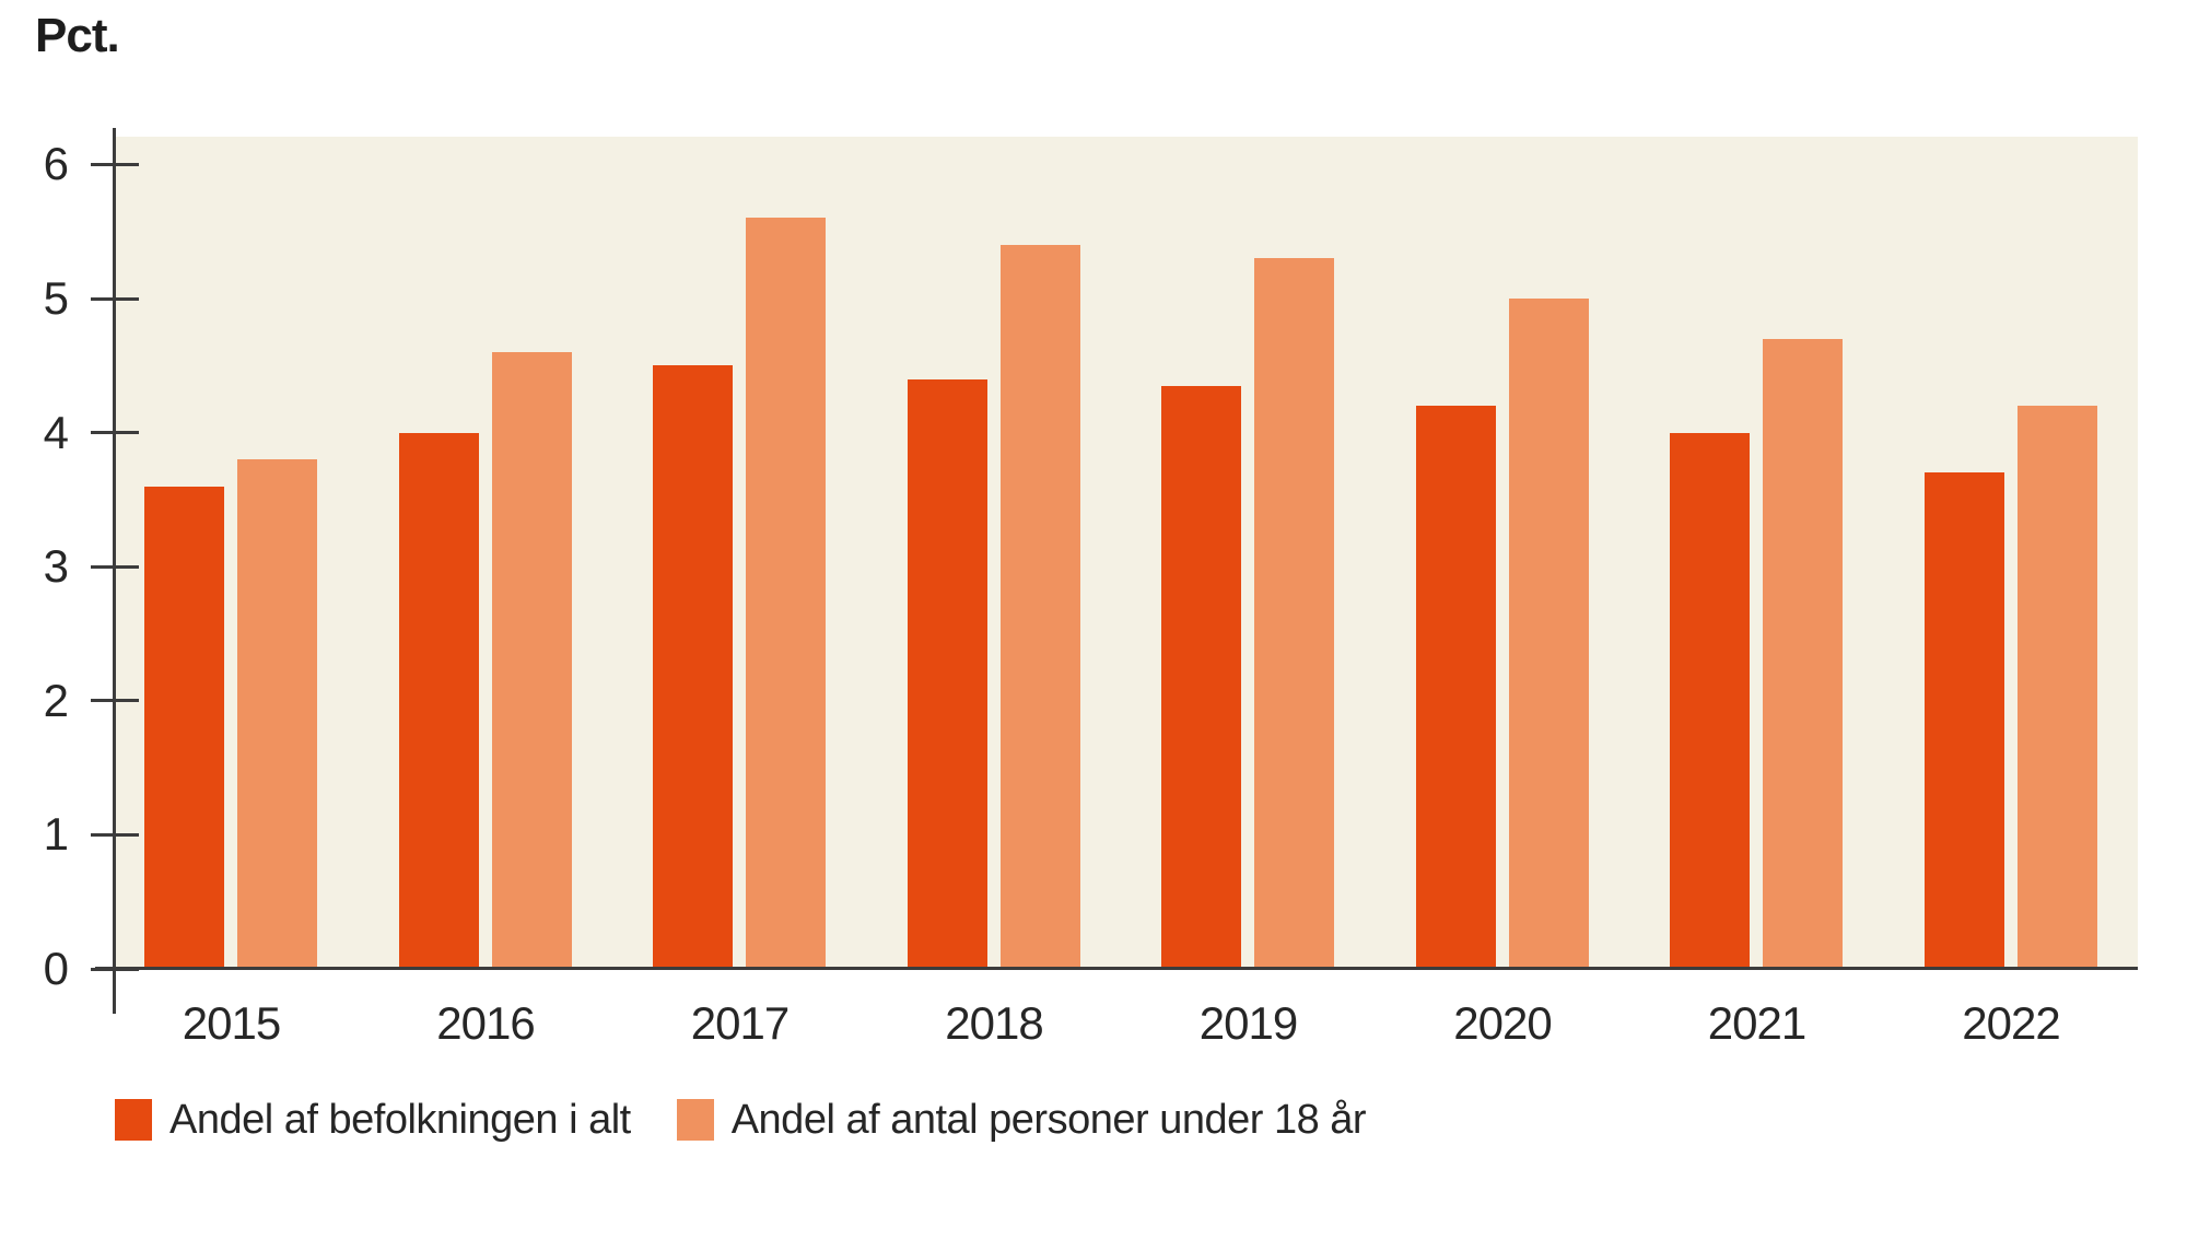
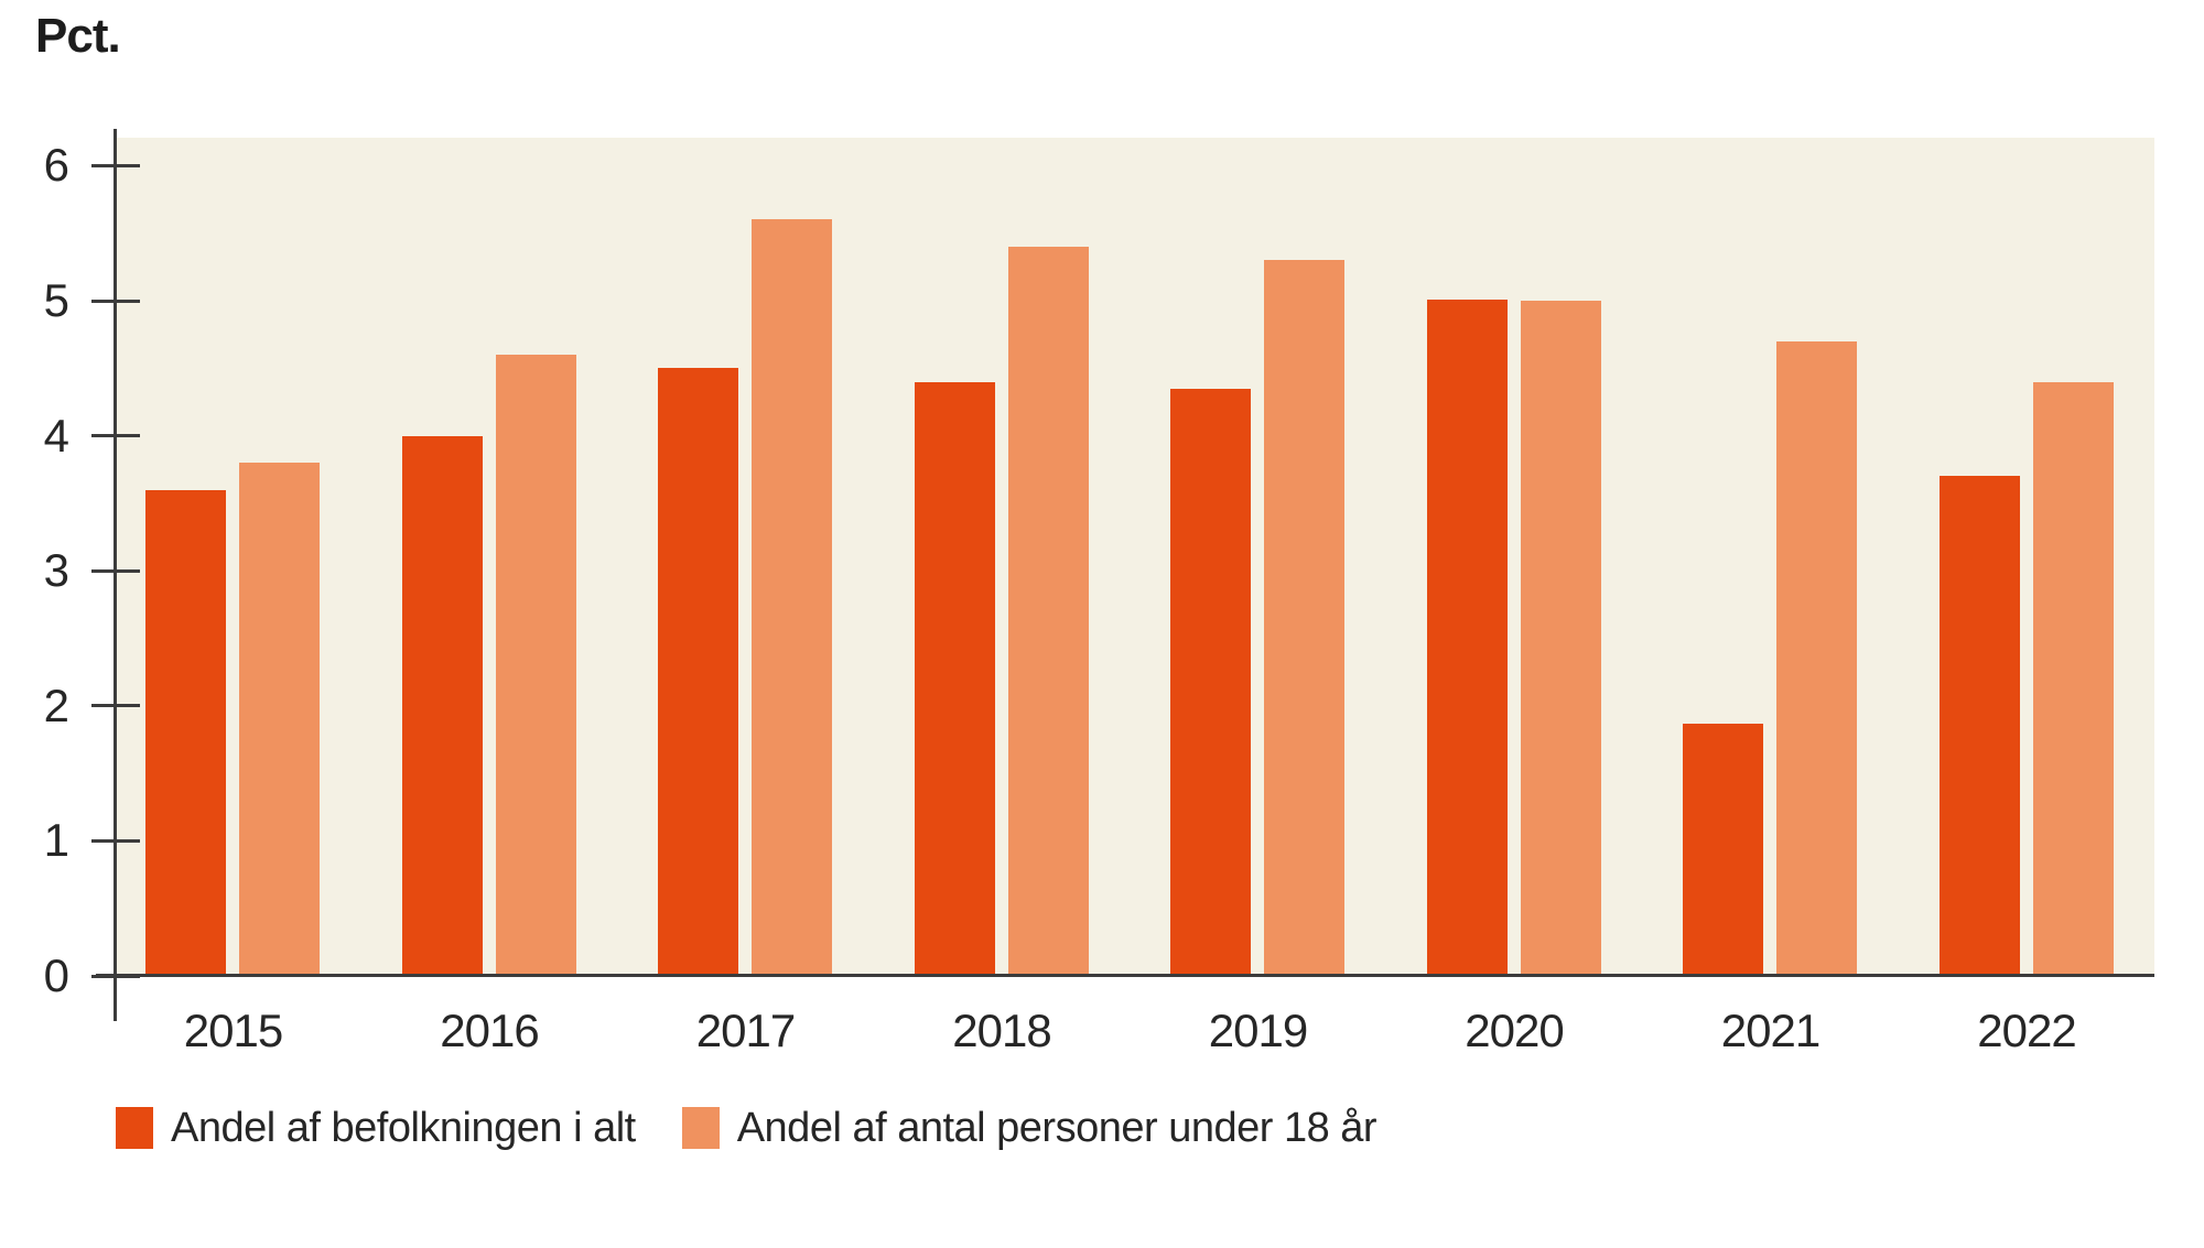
Andel af befolkningen i alt/2020: 4.20 -> 5.01
Andel af befolkningen i alt/2021: 4.00 -> 1.87
Andel af antal personer under 18 år/2022: 4.2 -> 4.4
